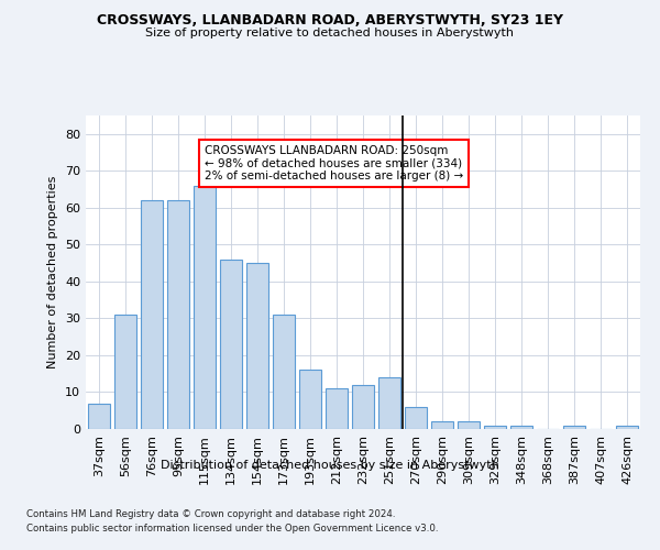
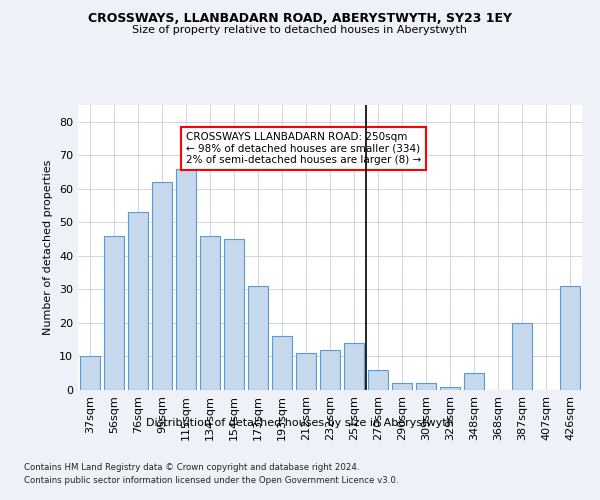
37sqm: 7 -> 10
56sqm: 31 -> 46
76sqm: 62 -> 53
348sqm: 1 -> 5
387sqm: 1 -> 20
426sqm: 1 -> 31
